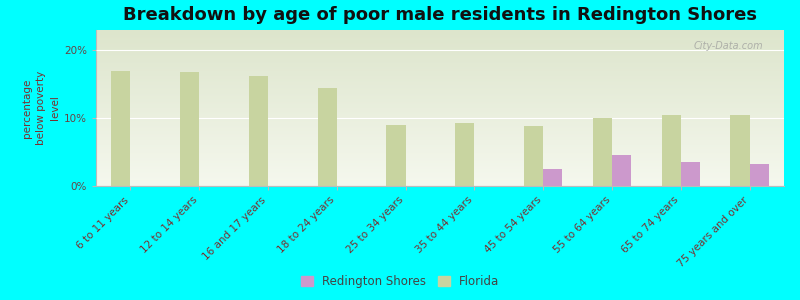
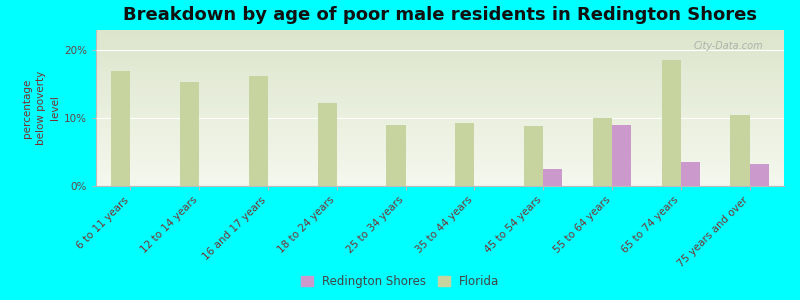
Florida/12 to 14 years: 16.8% -> 15.4%
Florida/18 to 24 years: 14.5% -> 12.2%
Redington Shores/55 to 64 years: 4.5% -> 9.0%
Florida/65 to 74 years: 10.5% -> 18.6%
